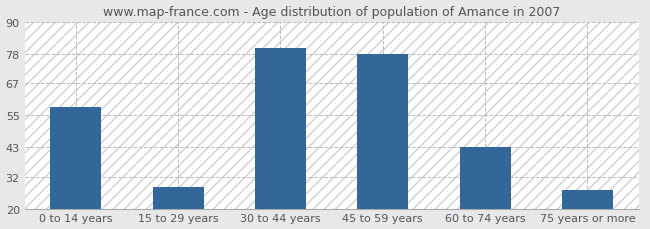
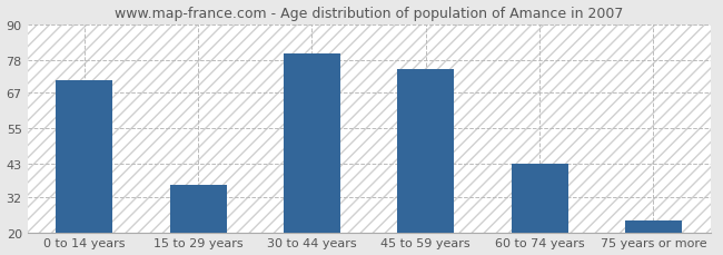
0 to 14 years: 58 -> 71
15 to 29 years: 28 -> 36
45 to 59 years: 78 -> 75
75 years or more: 27 -> 24
